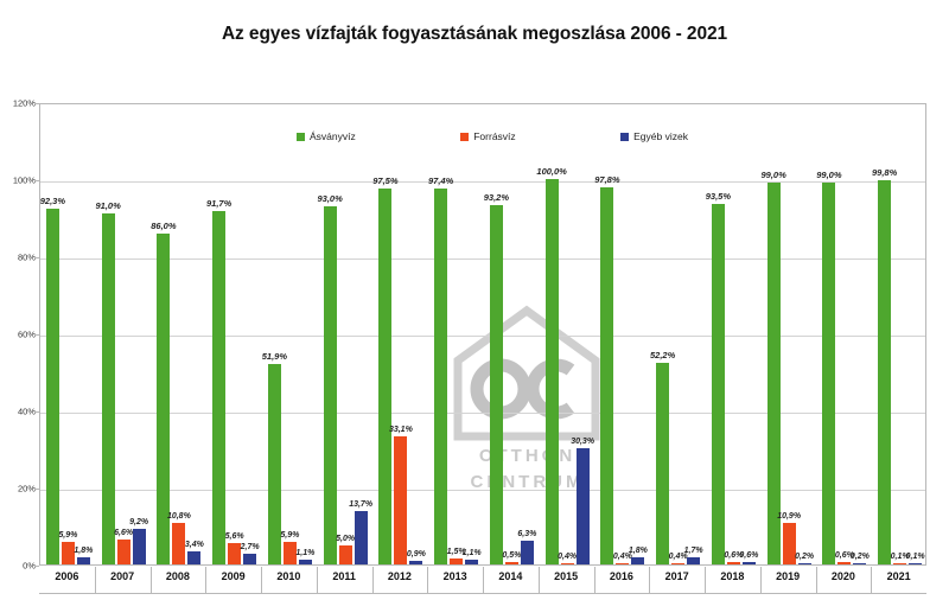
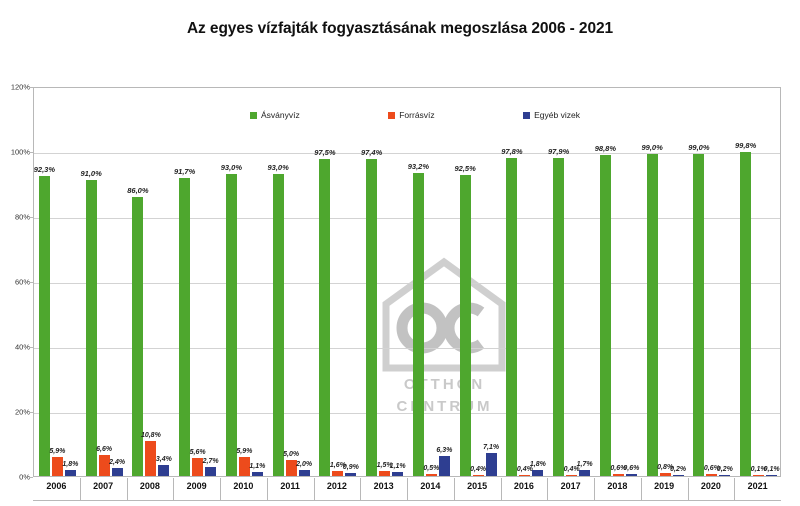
Egyéb vizek/2007: 9,2% -> 2,4%
Ásványvíz/2010: 51,9% -> 93,0%
Egyéb vizek/2011: 13,7% -> 2,0%
Forrásvíz/2012: 33,1% -> 1,6%
Ásványvíz/2015: 100,0% -> 92,5%
Egyéb vizek/2015: 30,3% -> 7,1%
Ásványvíz/2017: 52,2% -> 97,9%
Ásványvíz/2018: 93,5% -> 98,8%
Forrásvíz/2019: 10,9% -> 0,8%
